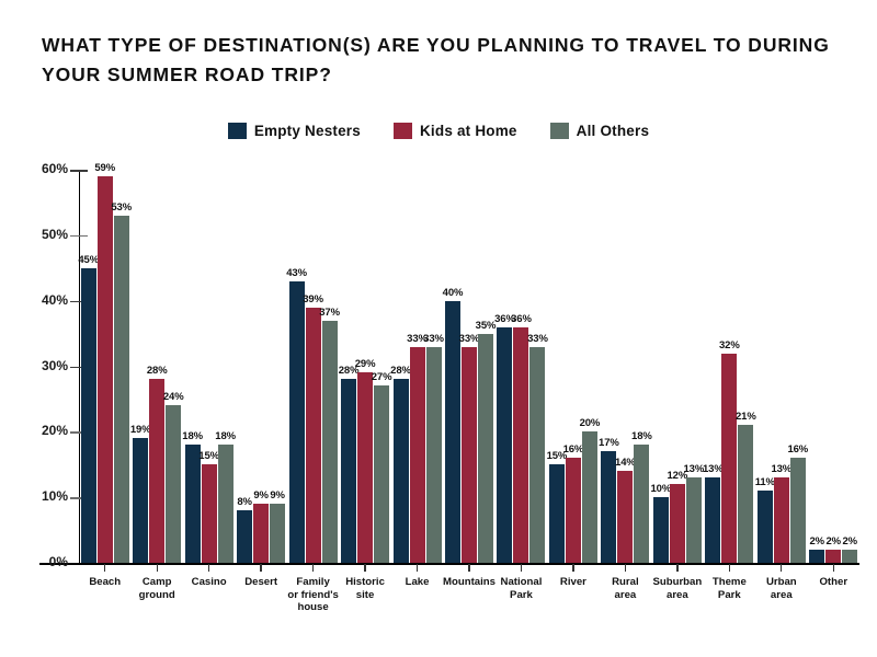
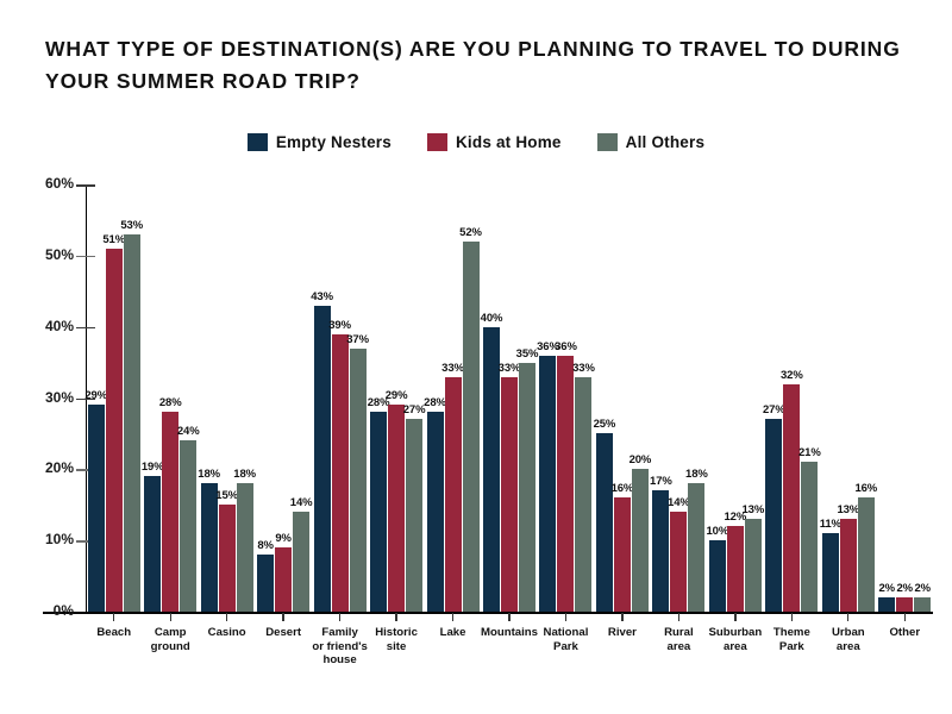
Empty Nesters/Beach: 45% -> 29%
Kids at Home/Beach: 59% -> 51%
All Others/Desert: 9% -> 14%
All Others/Lake: 33% -> 52%
Empty Nesters/River: 15% -> 25%
Empty Nesters/Theme Park: 13% -> 27%
